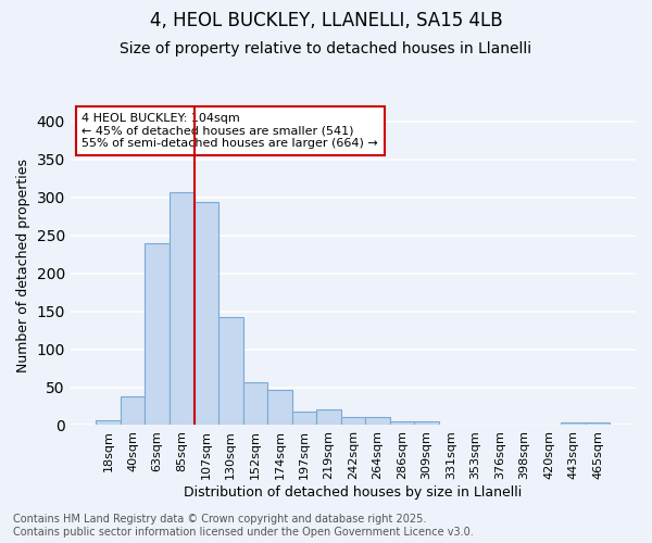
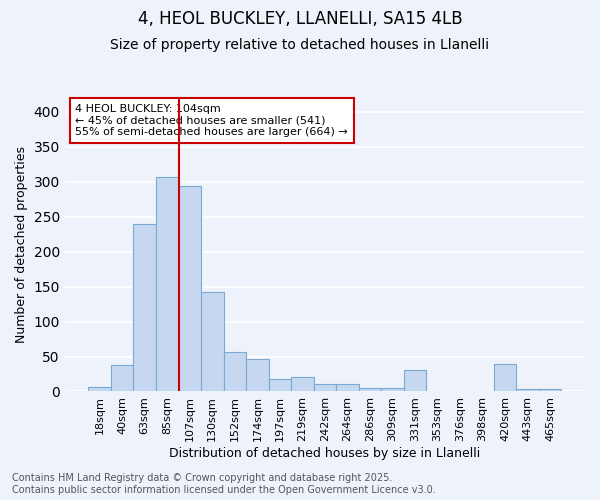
331sqm: 1 -> 30
420sqm: 1 -> 40
